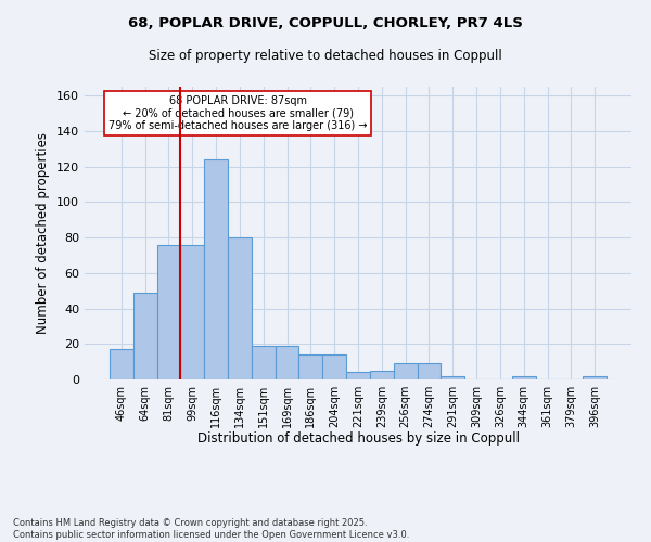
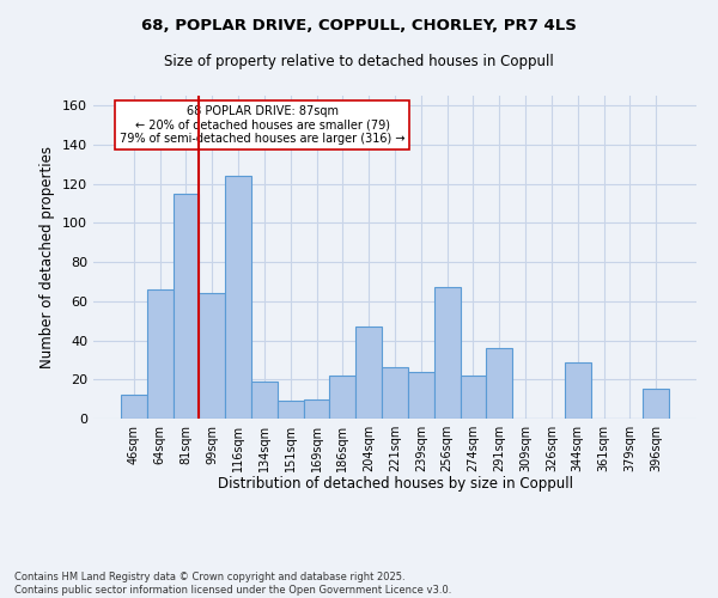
46sqm: 17 -> 12
64sqm: 49 -> 66
81sqm: 76 -> 115
99sqm: 76 -> 64
134sqm: 80 -> 19
151sqm: 19 -> 9
169sqm: 19 -> 10
186sqm: 14 -> 22
204sqm: 14 -> 47
221sqm: 4 -> 26
239sqm: 5 -> 24
256sqm: 9 -> 67
274sqm: 9 -> 22
291sqm: 2 -> 36
344sqm: 2 -> 29
396sqm: 2 -> 15
